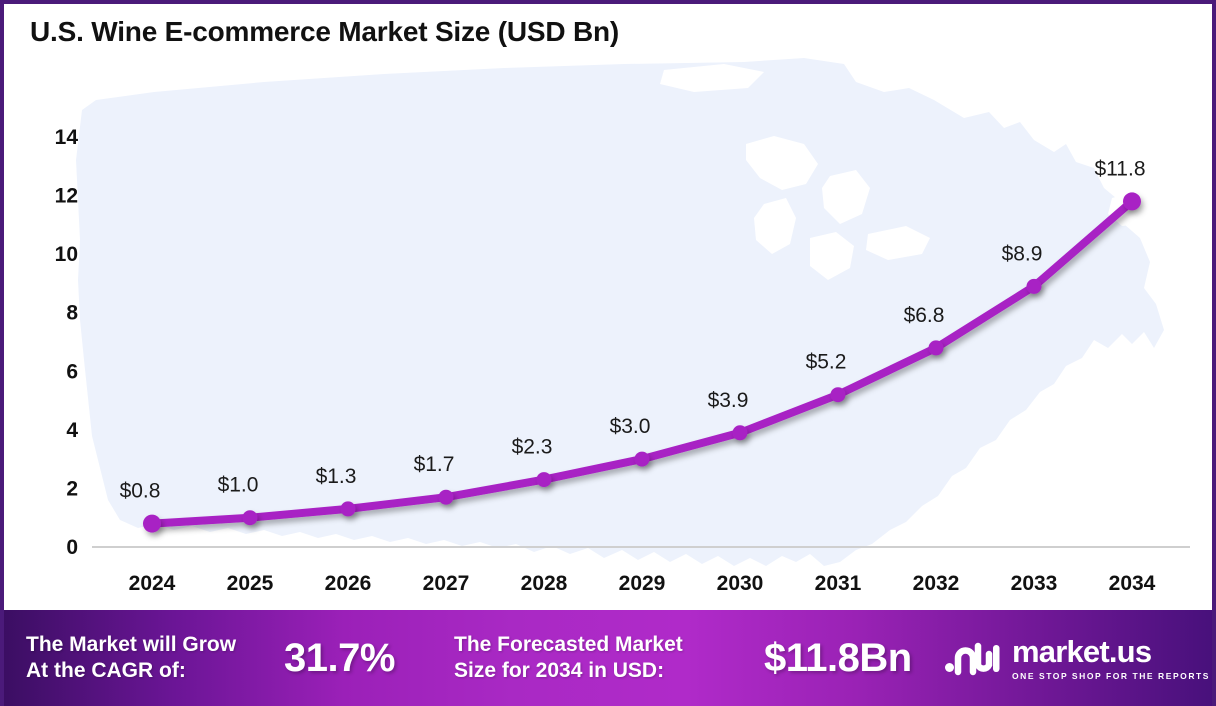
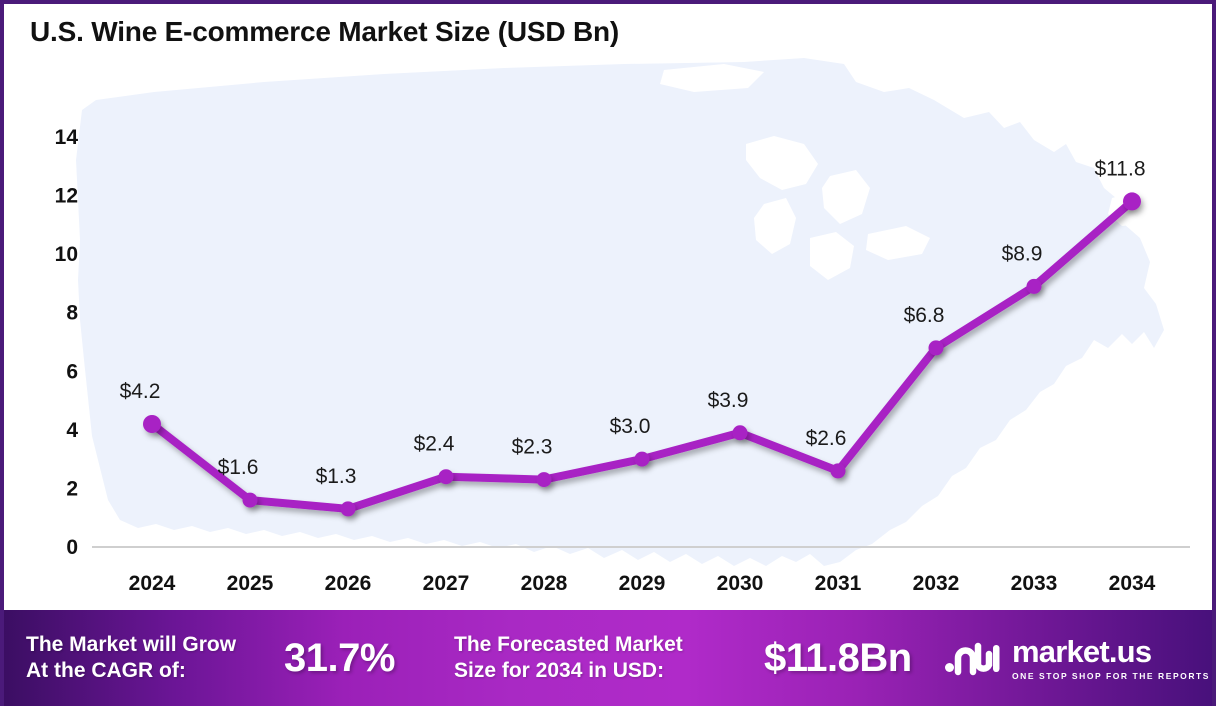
2024: $0.8 -> $4.2
2025: $1.0 -> $1.6
2027: $1.7 -> $2.4
2031: $5.2 -> $2.6
